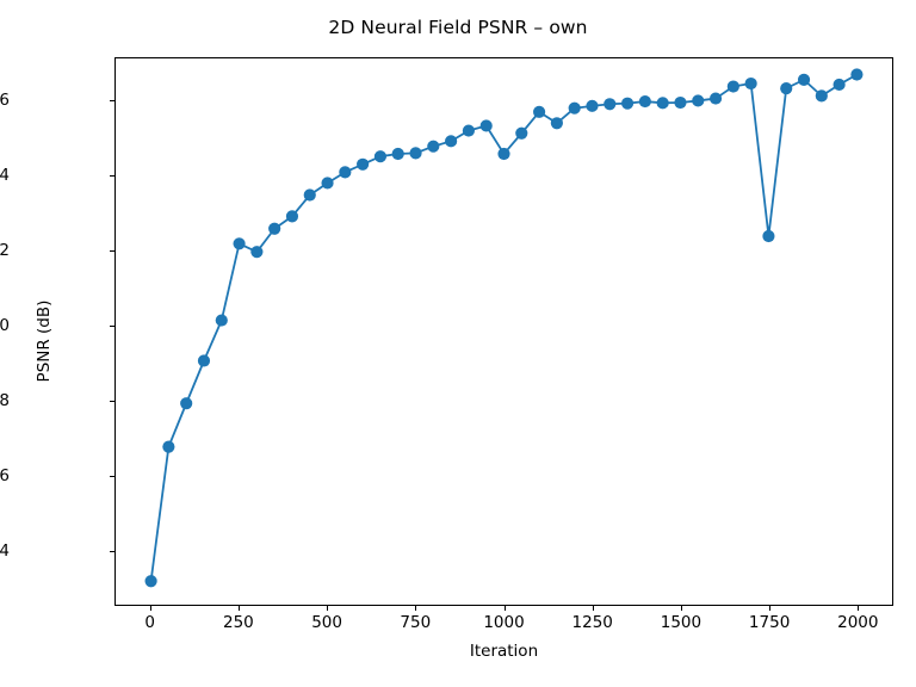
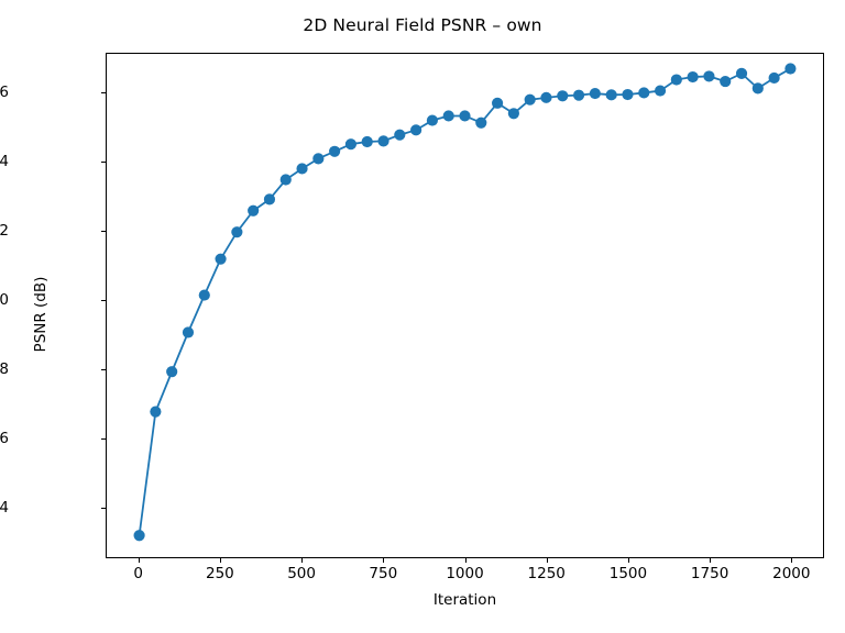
250: 22.2 -> 21.2
1000: 24.6 -> 25.4
1750: 22.4 -> 26.5
